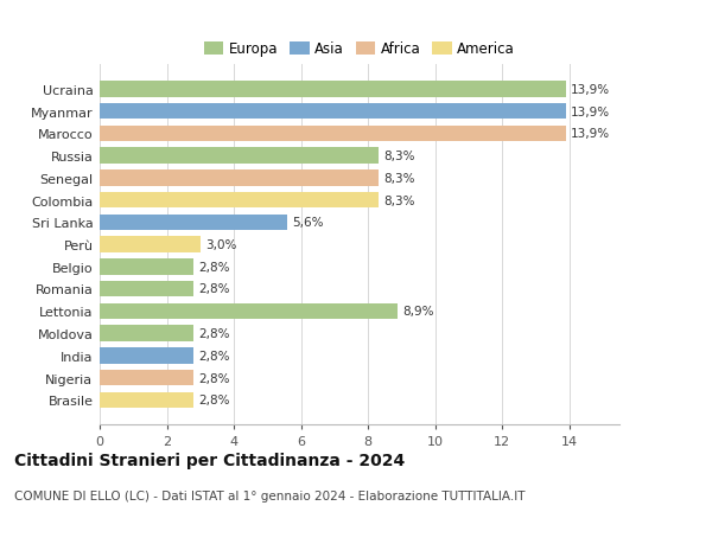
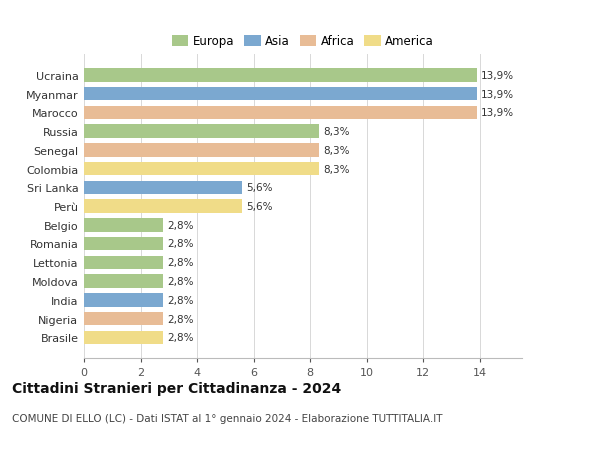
Perù: 3,0% -> 5,6%
Lettonia: 8,9% -> 2,8%
